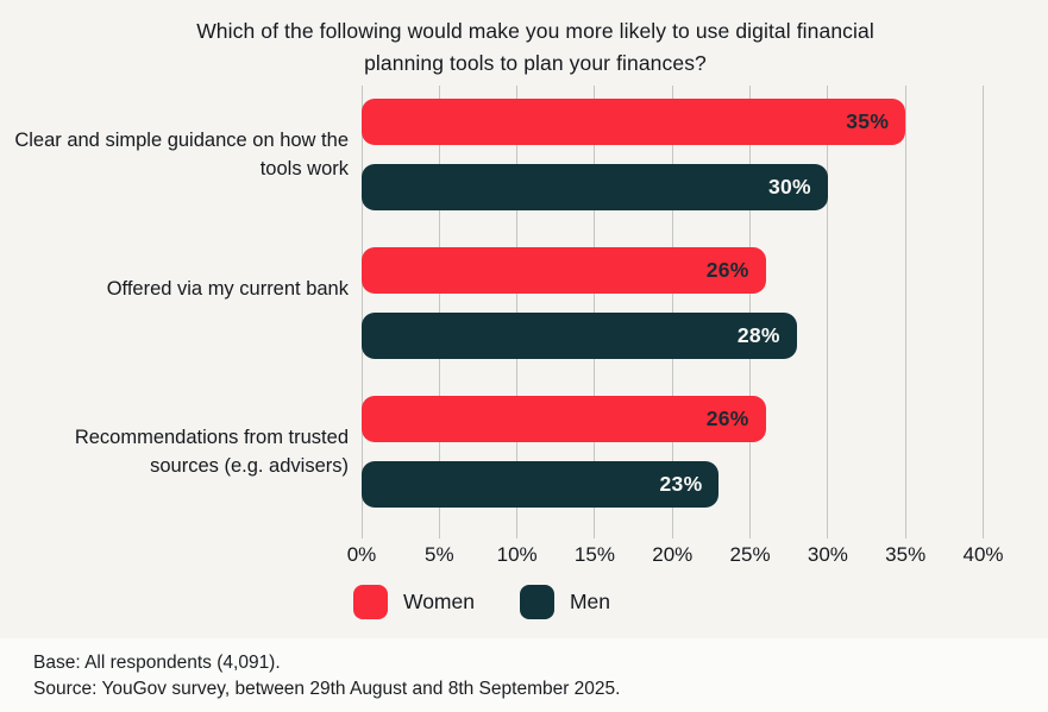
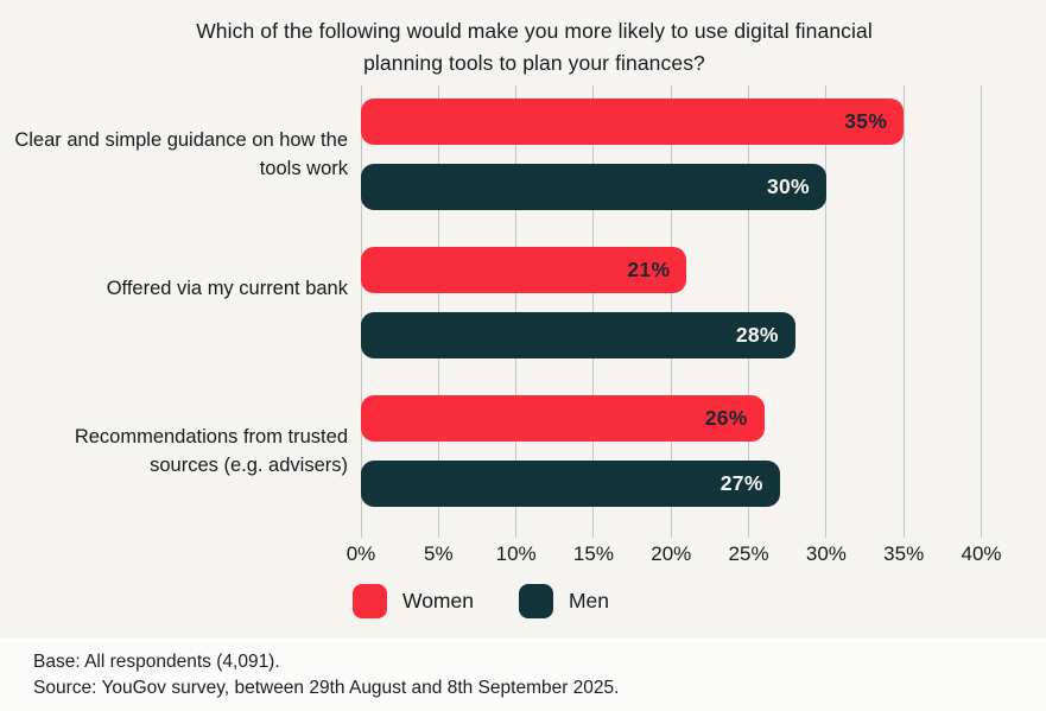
Women/Offered via my current bank: 26% -> 21%
Men/Recommendations from trusted sources (e.g. advisers): 23% -> 27%
